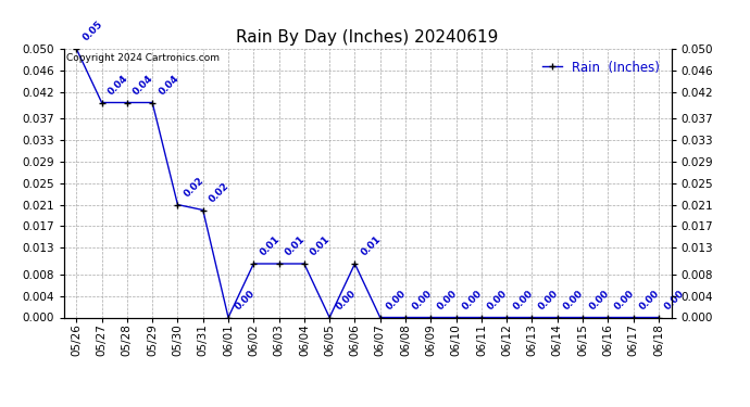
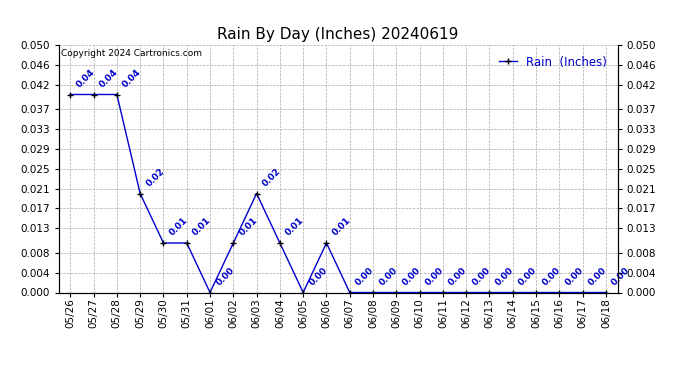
05/26: 0.05 -> 0.04
05/29: 0.04 -> 0.02
05/30: 0.02 -> 0.01
05/31: 0.02 -> 0.01
06/03: 0.01 -> 0.02
